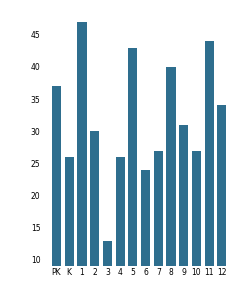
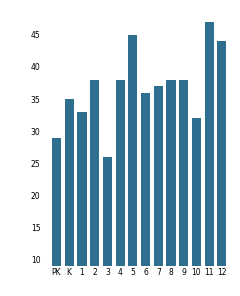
PK: 37 -> 29
K: 26 -> 35
1: 47 -> 33
2: 30 -> 38
3: 13 -> 26
4: 26 -> 38
5: 43 -> 45
6: 24 -> 36
7: 27 -> 37
8: 40 -> 38
9: 31 -> 38
10: 27 -> 32
11: 44 -> 47
12: 34 -> 44
